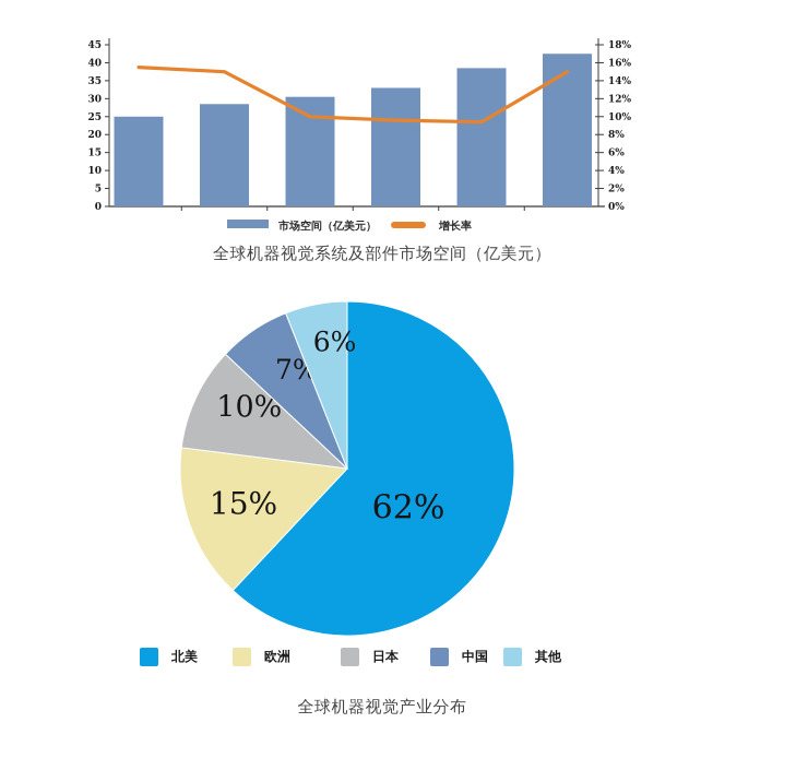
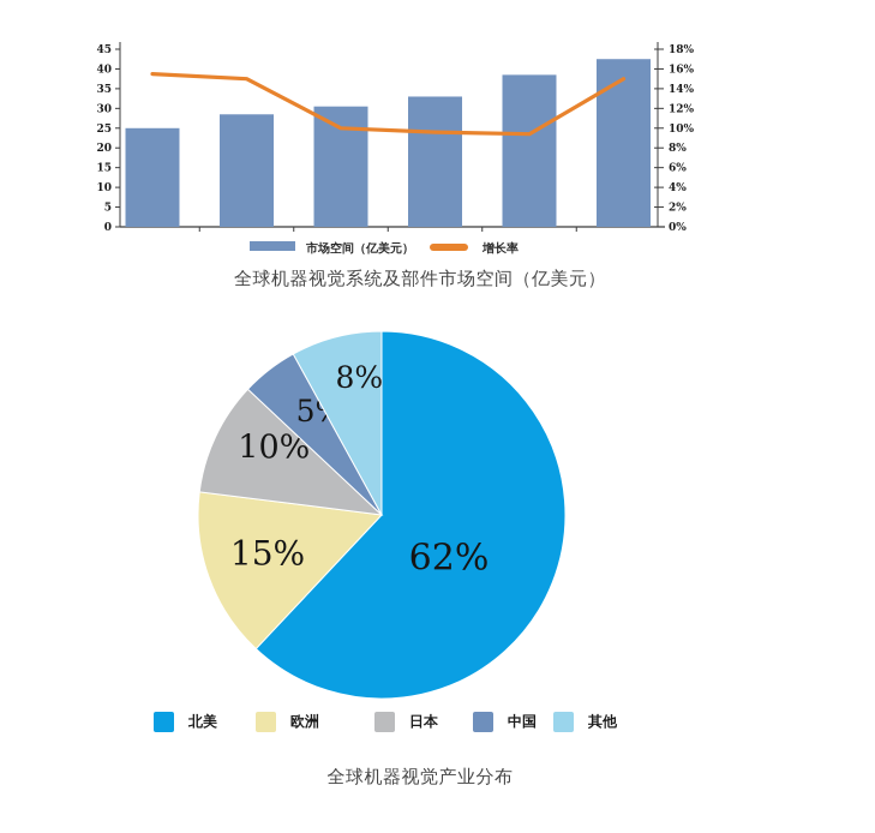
全球机器视觉产业分布/中国: 7% -> 5%
全球机器视觉产业分布/其他: 6% -> 8%
